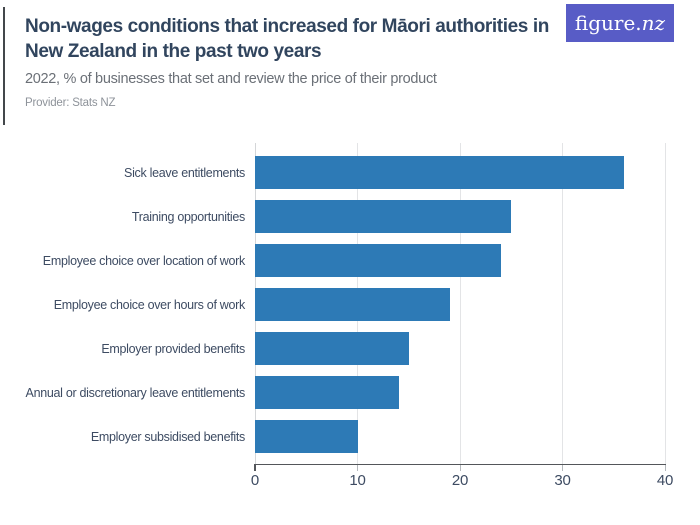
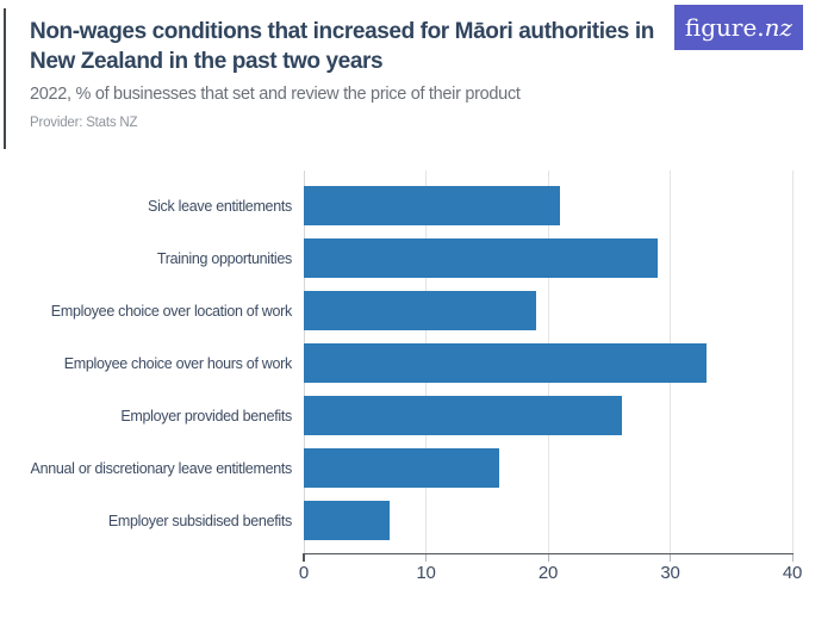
Sick leave entitlements: 36 -> 21
Training opportunities: 25 -> 29
Employee choice over location of work: 24 -> 19
Employee choice over hours of work: 19 -> 33
Employer provided benefits: 15 -> 26
Annual or discretionary leave entitlements: 14 -> 16
Employer subsidised benefits: 10 -> 7
